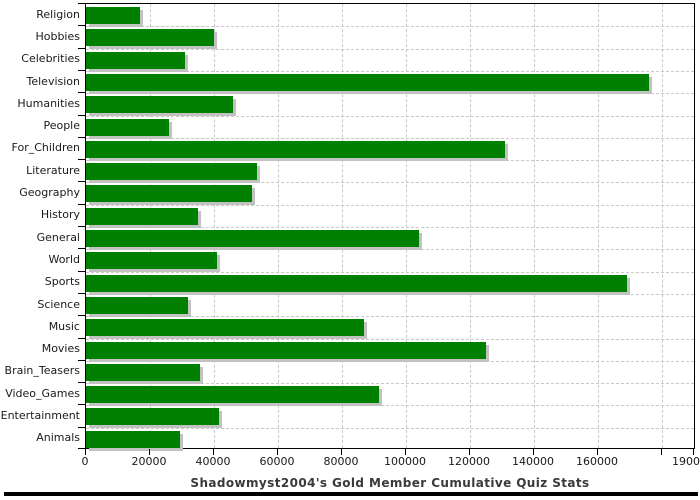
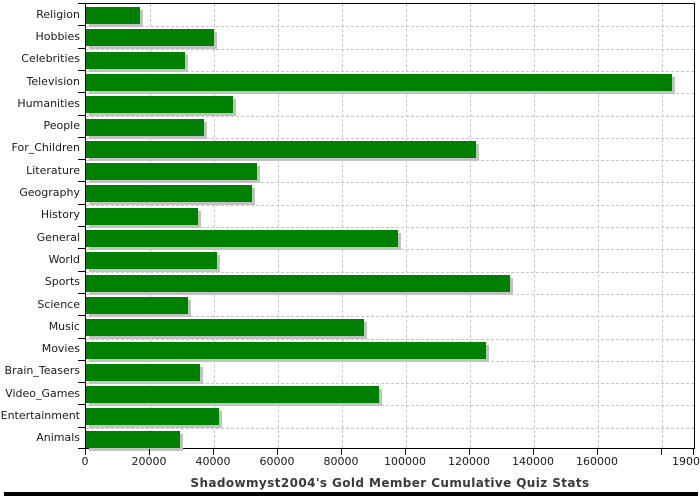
Television: 176000 -> 183000
People: 26000 -> 37000
For_Children: 131000 -> 122000
General: 104000 -> 98000
Sports: 169000 -> 132000
